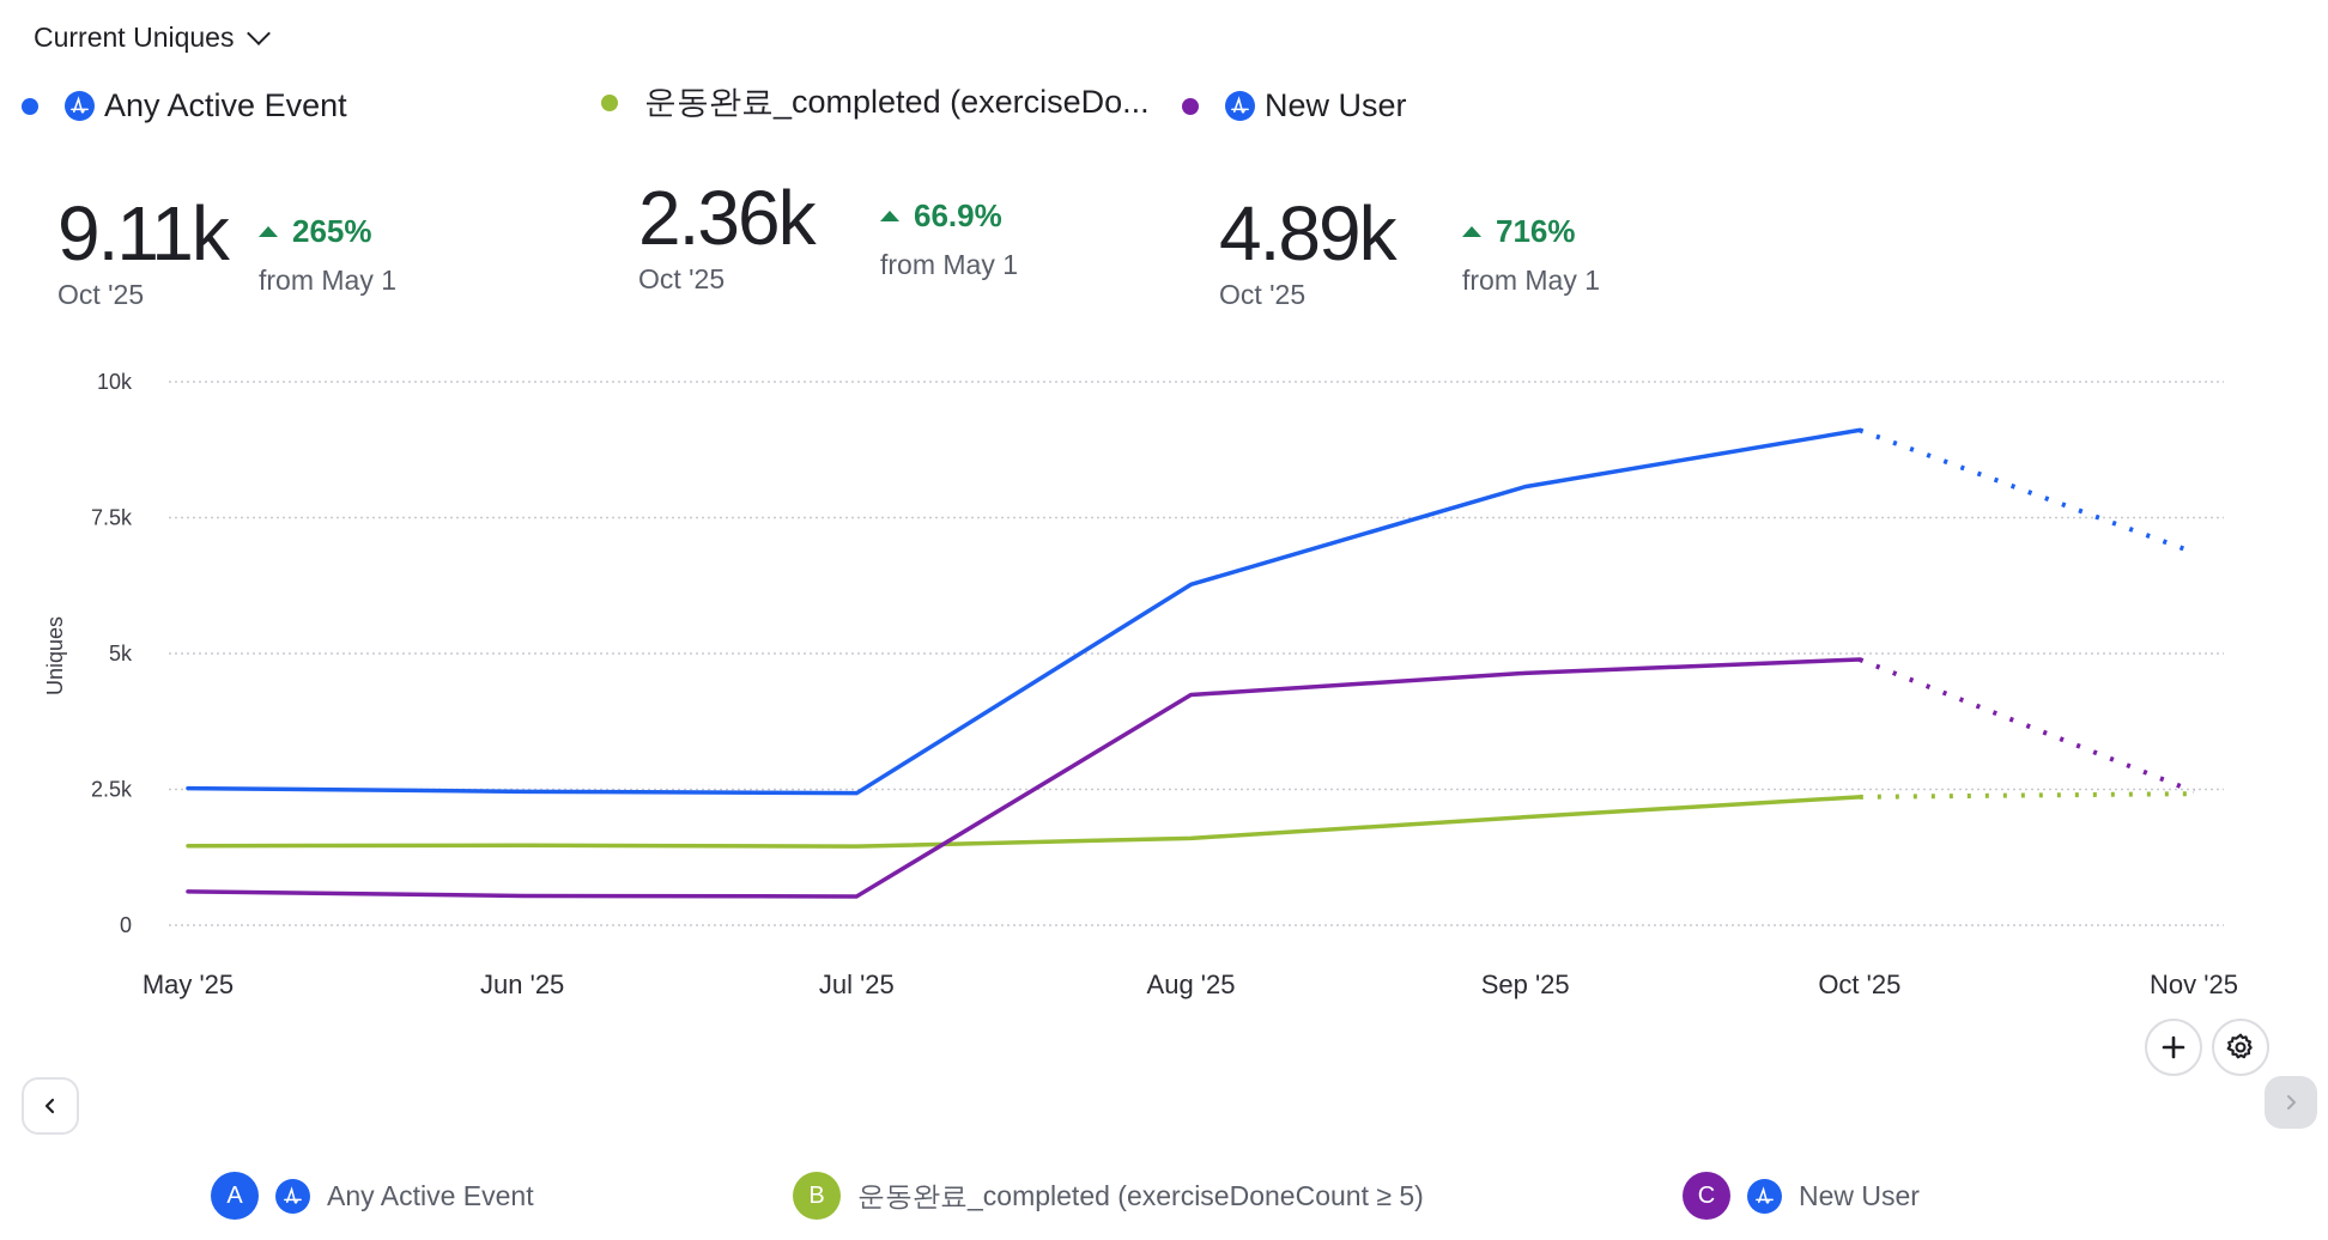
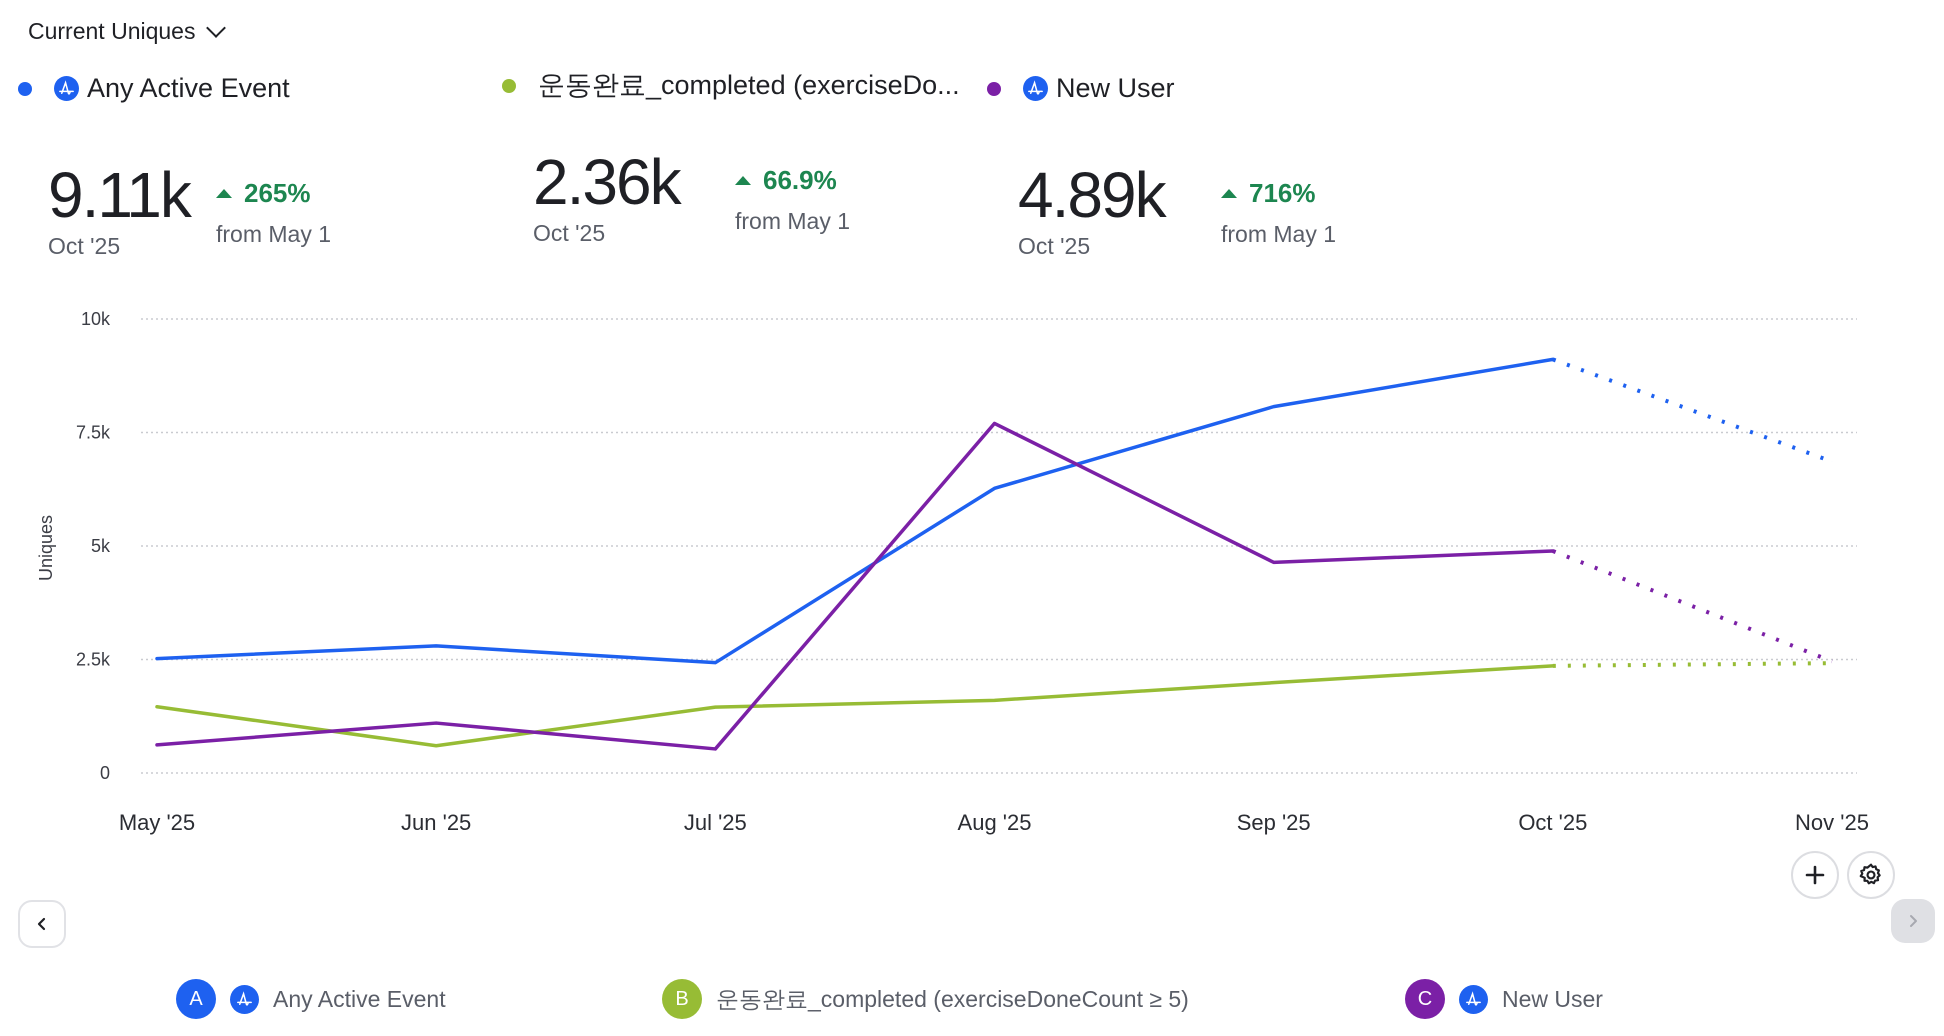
Any Active Event/Jun '25: 2.5k -> 2.8k
운동완료_completed (exerciseDoneCount ≥ 5)/Jun '25: 1.5k -> 0.6k
New User/Jun '25: 0.5k -> 1.1k
New User/Aug '25: 4.2k -> 7.7k
